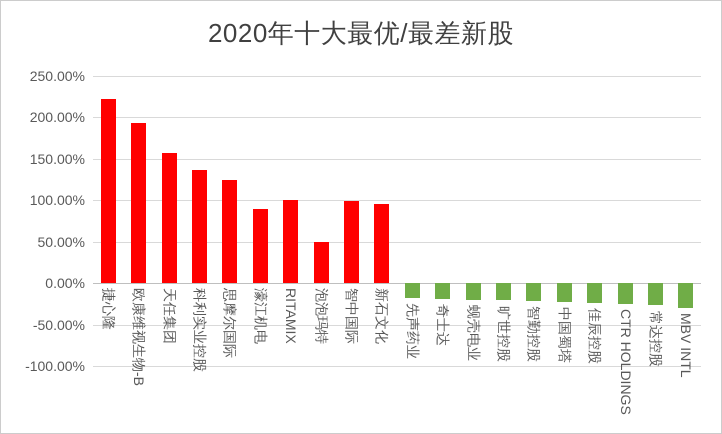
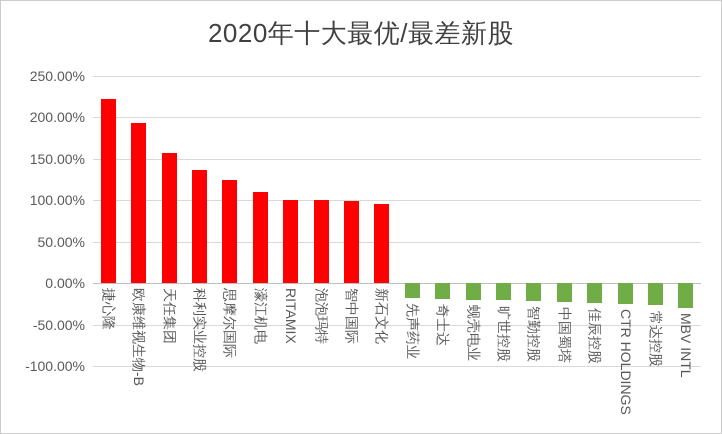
濠江机电: 90% -> 110%
泡泡玛特: 50% -> 100%
